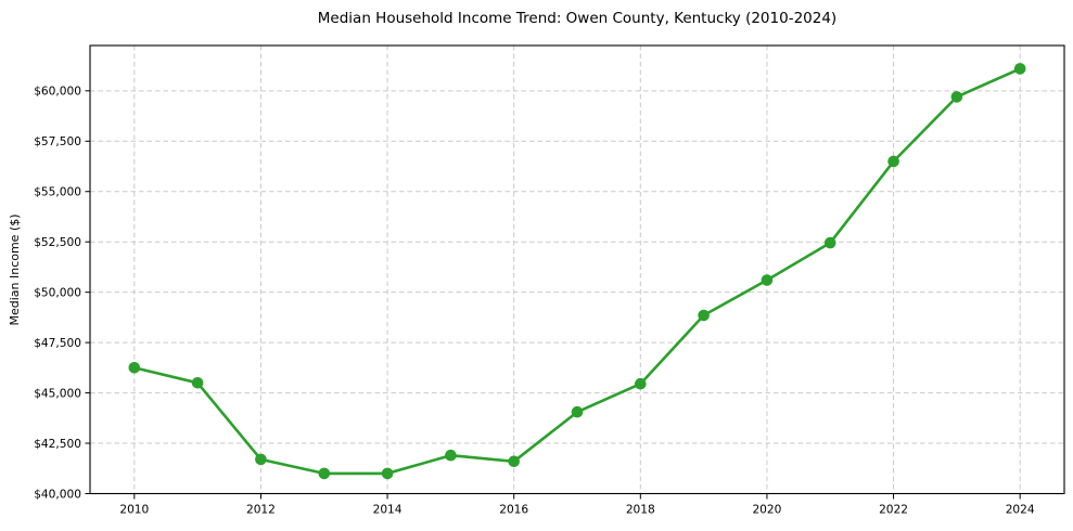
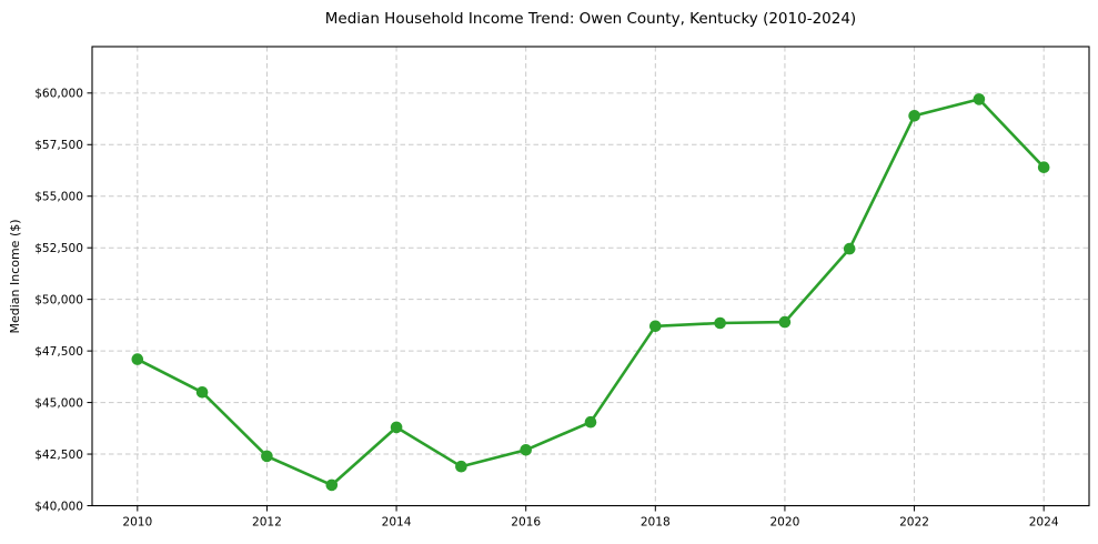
2010: $46200 -> $47100
2012: $41700 -> $42400
2014: $41000 -> $43800
2016: $41600 -> $42700
2018: $45400 -> $48700
2020: $50600 -> $48900
2022: $56500 -> $58900
2024: $61100 -> $56400
